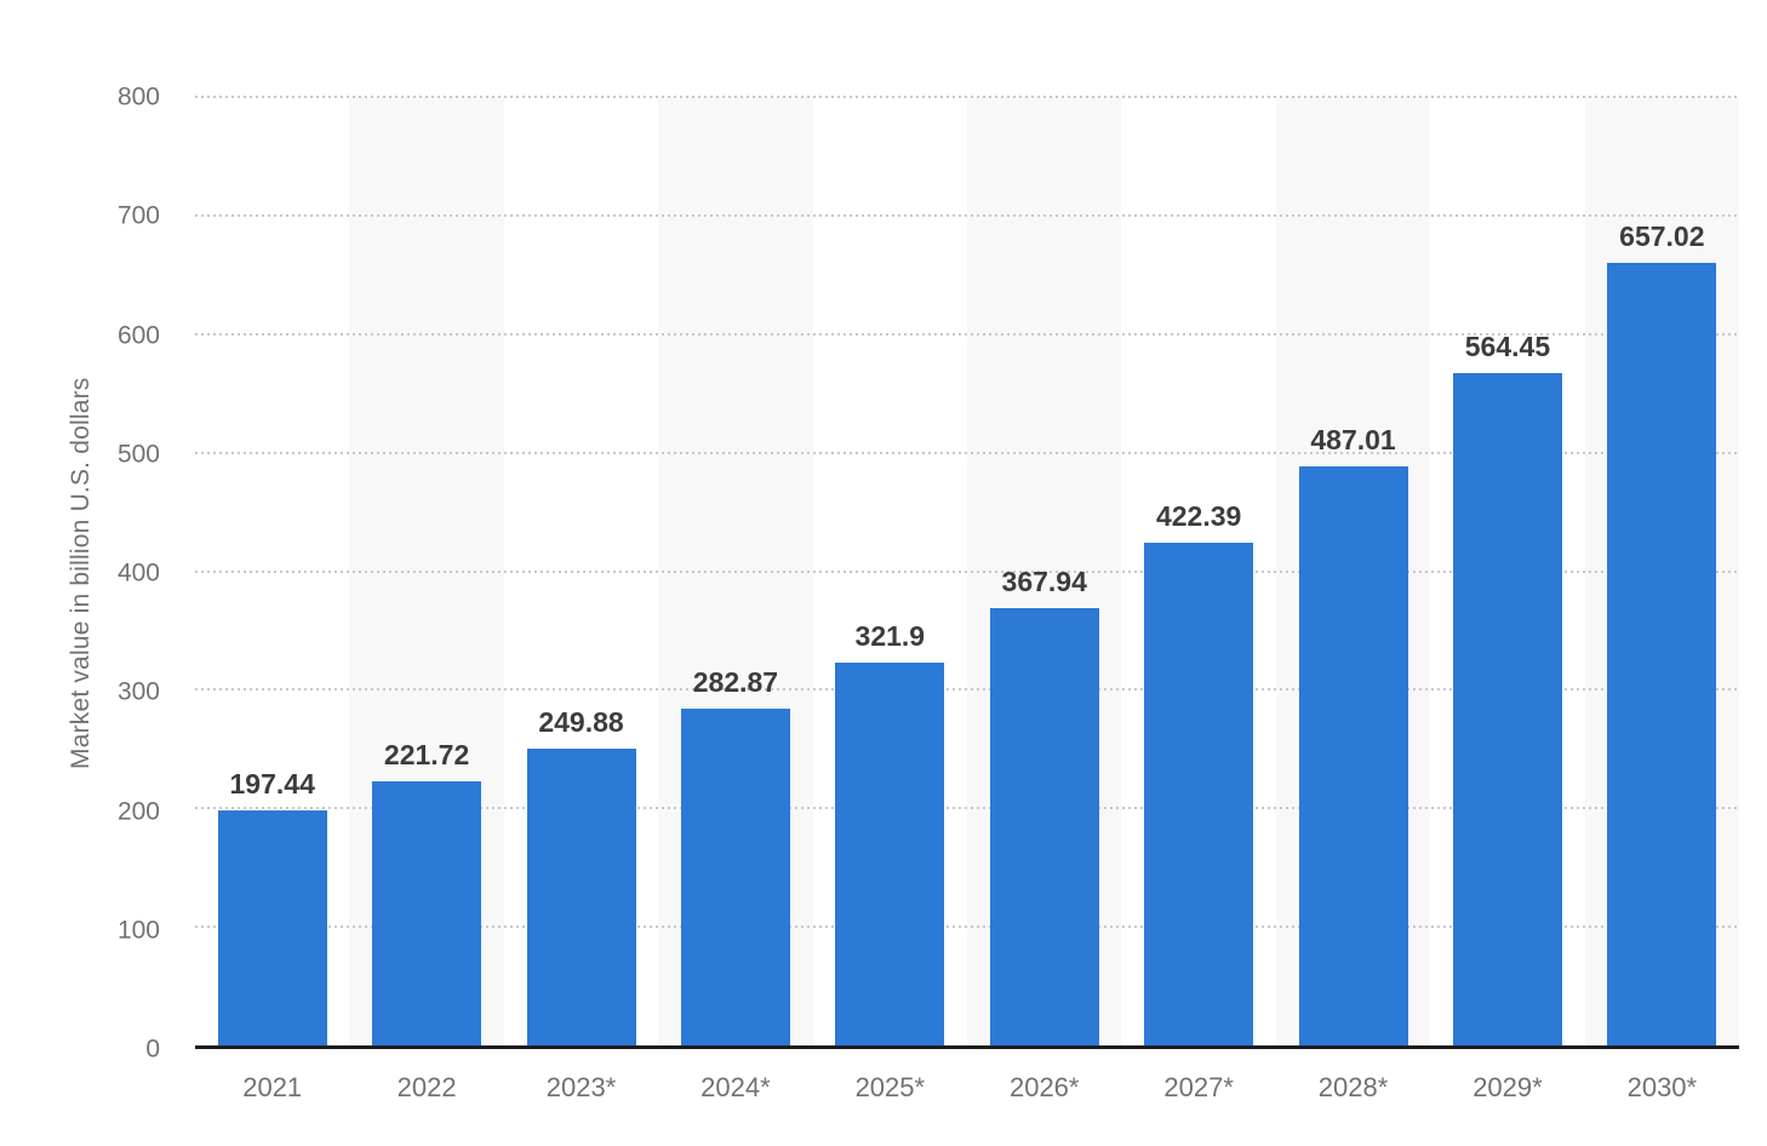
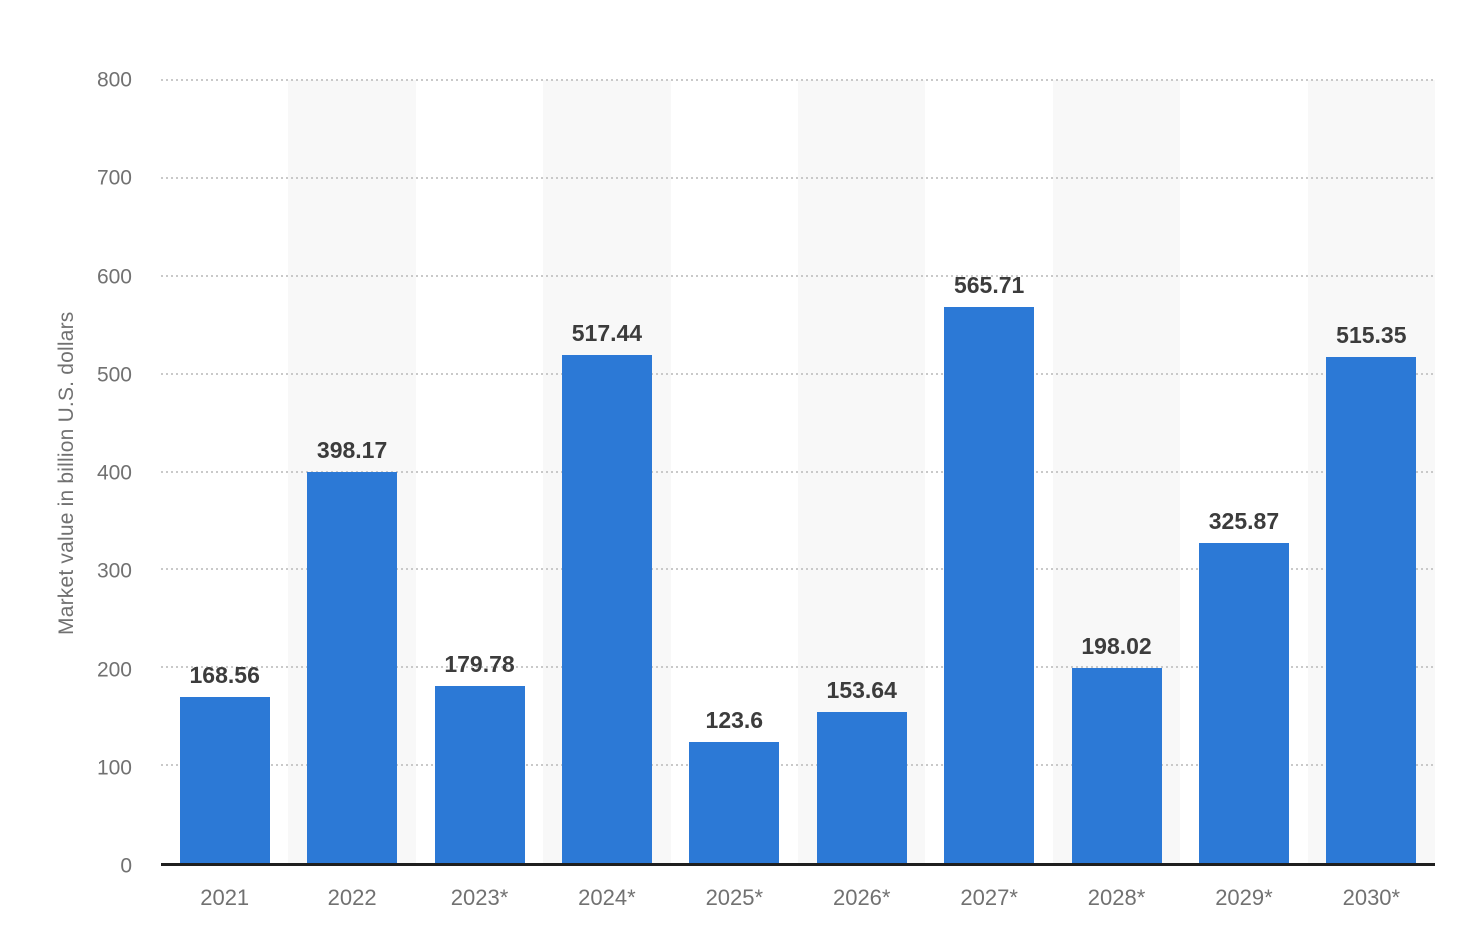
2021: 197.44 -> 168.56
2022: 221.72 -> 398.17
2023*: 249.88 -> 179.78
2024*: 282.87 -> 517.44
2025*: 321.9 -> 123.6
2026*: 367.94 -> 153.64
2027*: 422.39 -> 565.71
2028*: 487.01 -> 198.02
2029*: 564.45 -> 325.87
2030*: 657.02 -> 515.35
